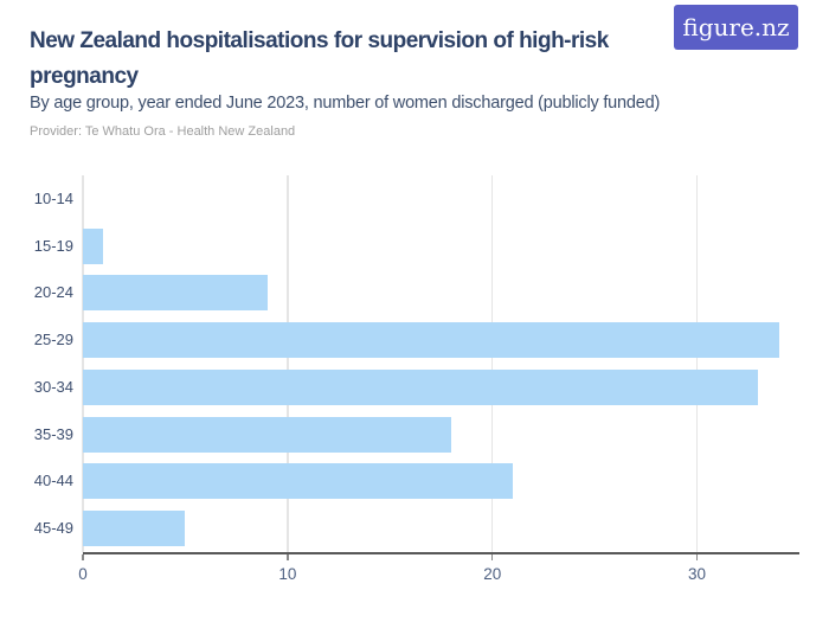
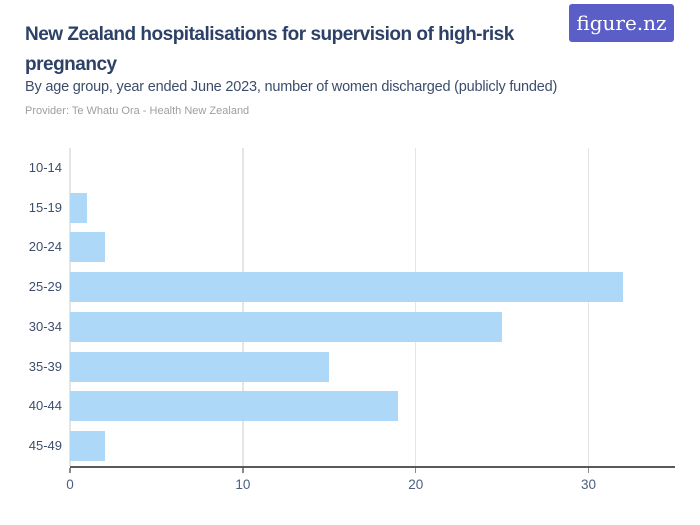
20-24: 9 -> 2
25-29: 34 -> 32
30-34: 33 -> 25
35-39: 18 -> 15
40-44: 21 -> 19
45-49: 5 -> 2
